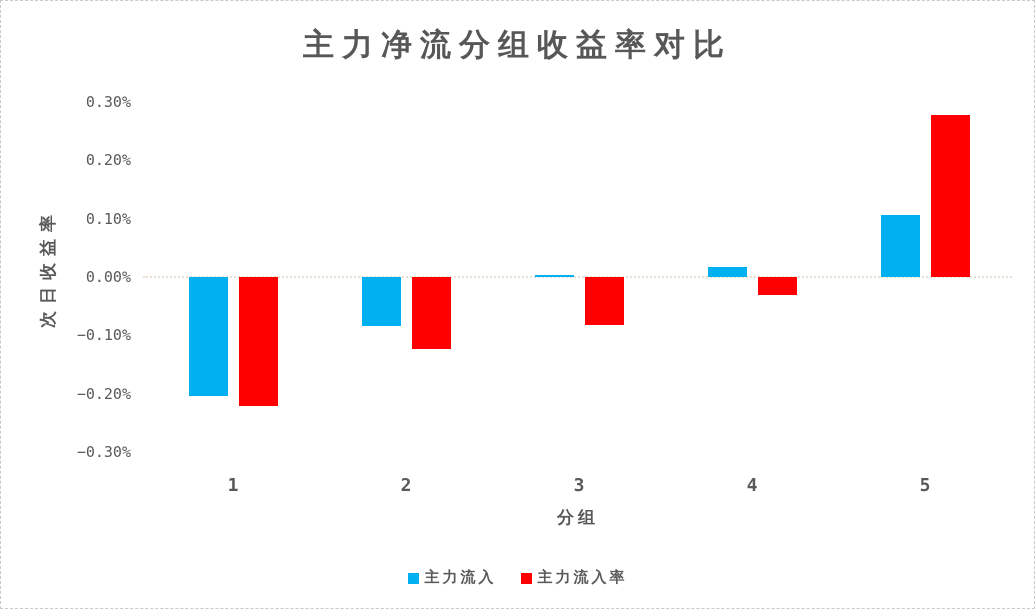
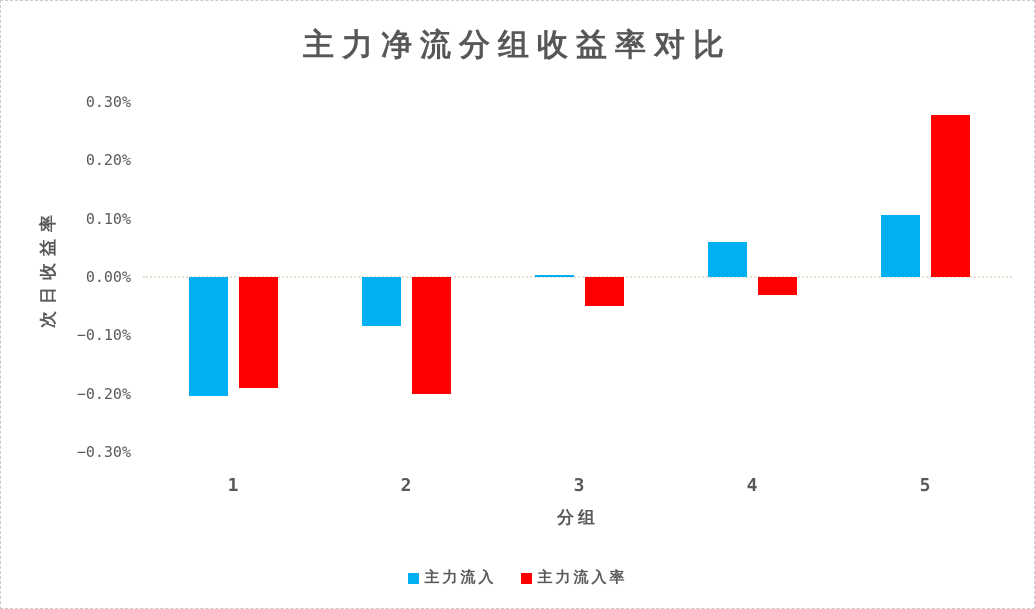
主力流入率/1: -0.22% -> -0.19%
主力流入率/2: -0.12% -> -0.20%
主力流入率/3: -0.08% -> -0.05%
主力流入/4: 0.02% -> 0.06%
